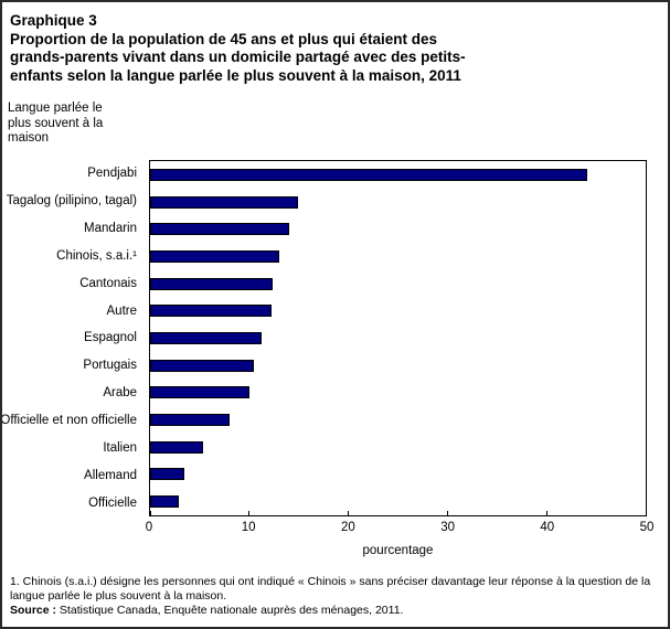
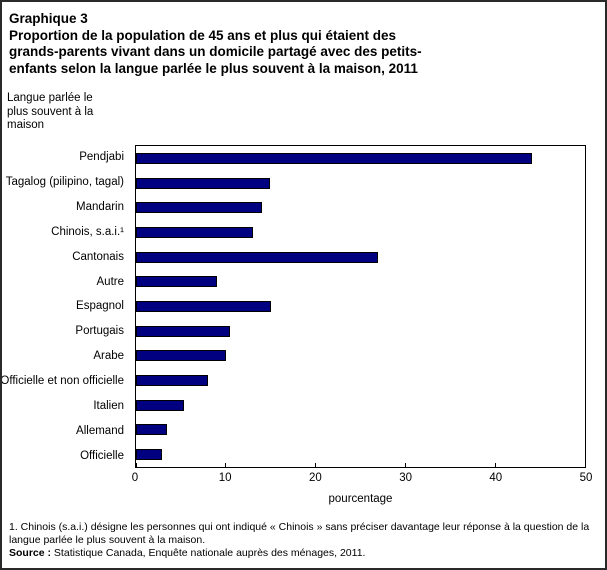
Cantonais: 12 -> 27
Autre: 12 -> 9
Espagnol: 11 -> 15
